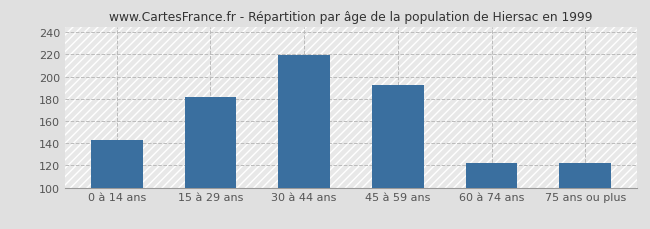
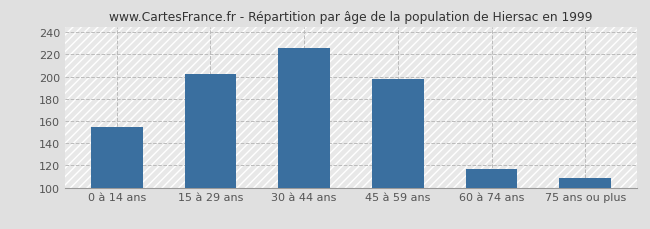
0 à 14 ans: 143 -> 155
15 à 29 ans: 182 -> 202
30 à 44 ans: 219 -> 226
45 à 59 ans: 192 -> 198
60 à 74 ans: 122 -> 117
75 ans ou plus: 122 -> 109
